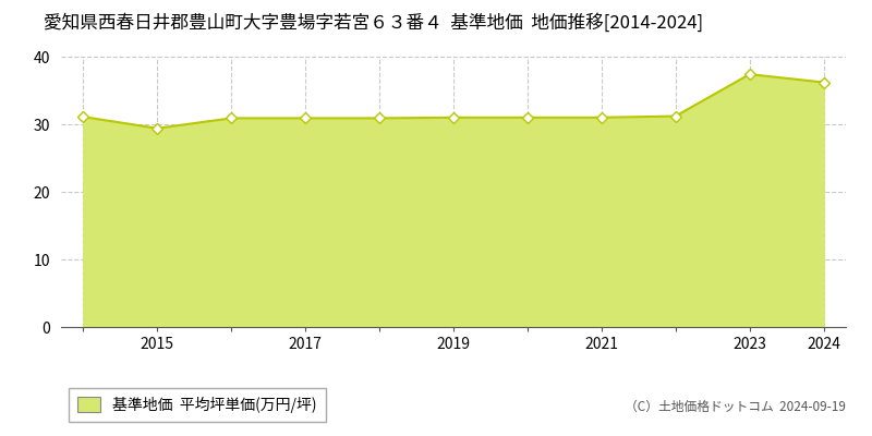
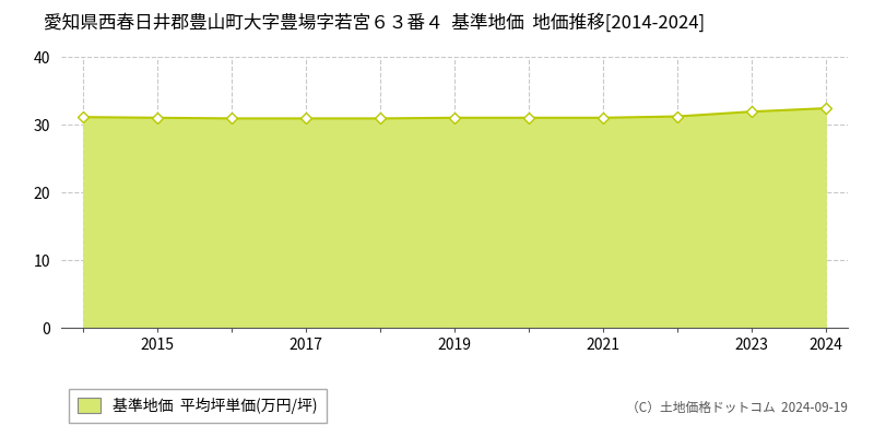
2015: 29.4 -> 31.0
2023: 37.4 -> 31.9
2024: 36.2 -> 32.4
